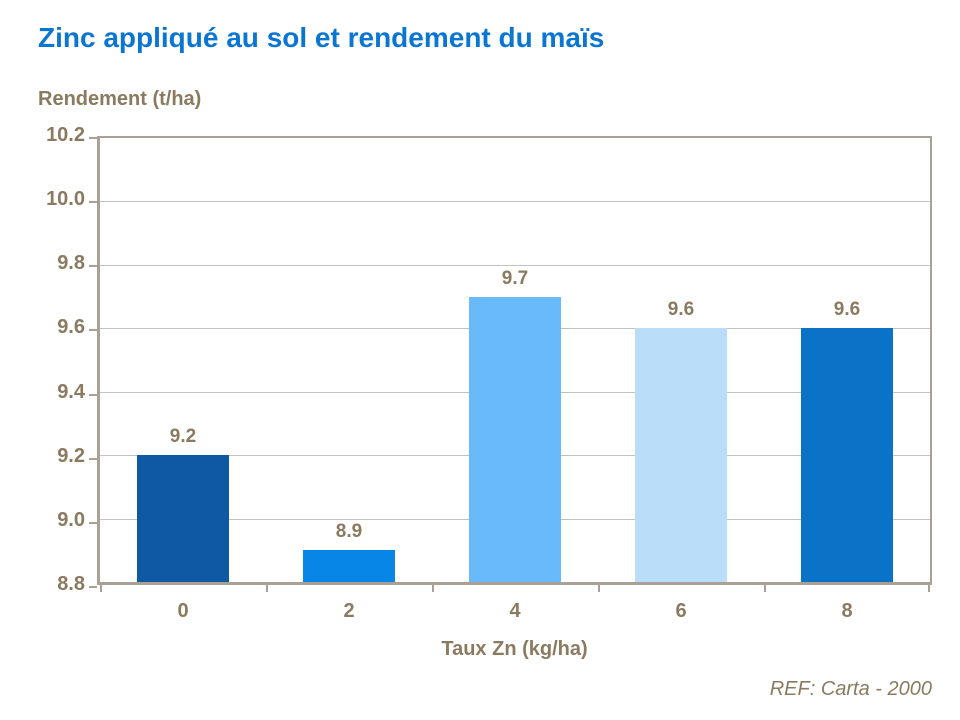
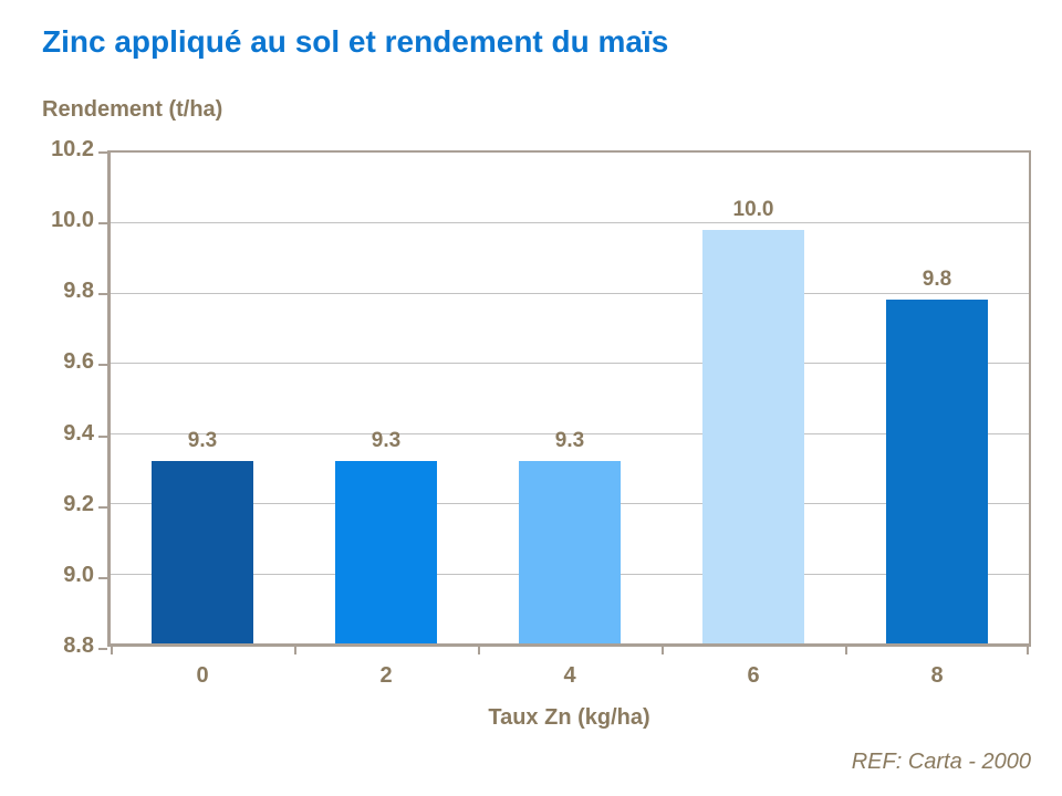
0: 9.2 -> 9.3
2: 8.9 -> 9.3
4: 9.7 -> 9.3
6: 9.6 -> 10.0
8: 9.6 -> 9.8
